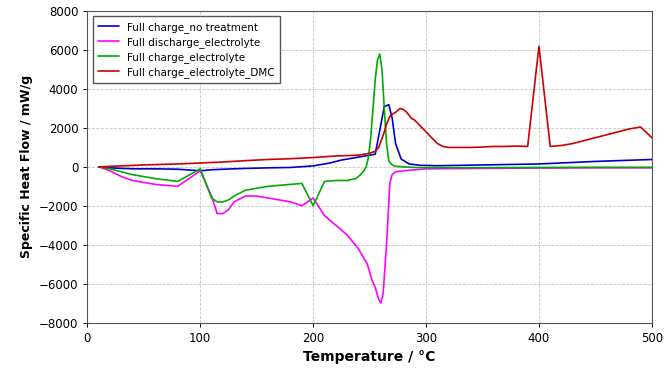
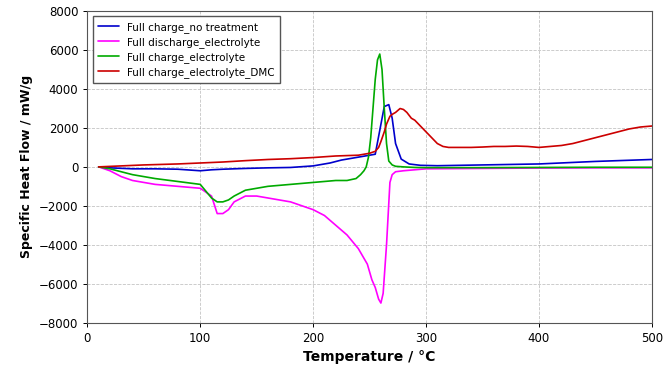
Full discharge_electrolyte/100: -200 -> -1100
Full charge_electrolyte/100: -100 -> -900
Full discharge_electrolyte/200: -1600 -> -2200
Full charge_electrolyte/200: -2000 -> -800
Full charge_electrolyte_DMC/400: 6200 -> 1000
Full charge_electrolyte_DMC/500: 1500 -> 2100
